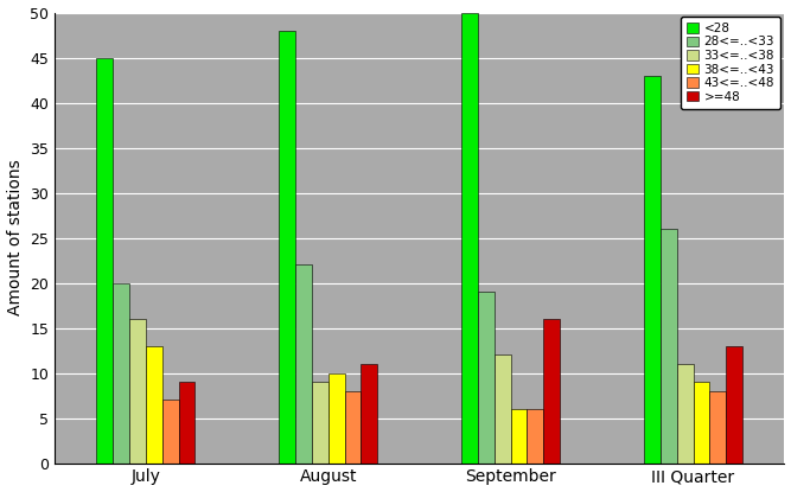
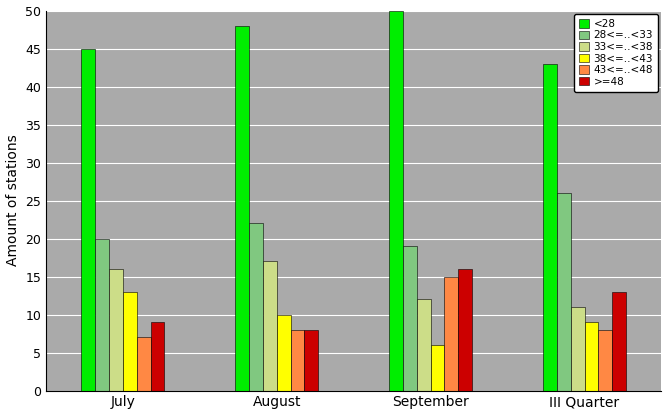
33<=..<38/August: 9 -> 17
>=48/August: 11 -> 8
43<=..<48/September: 6 -> 15
